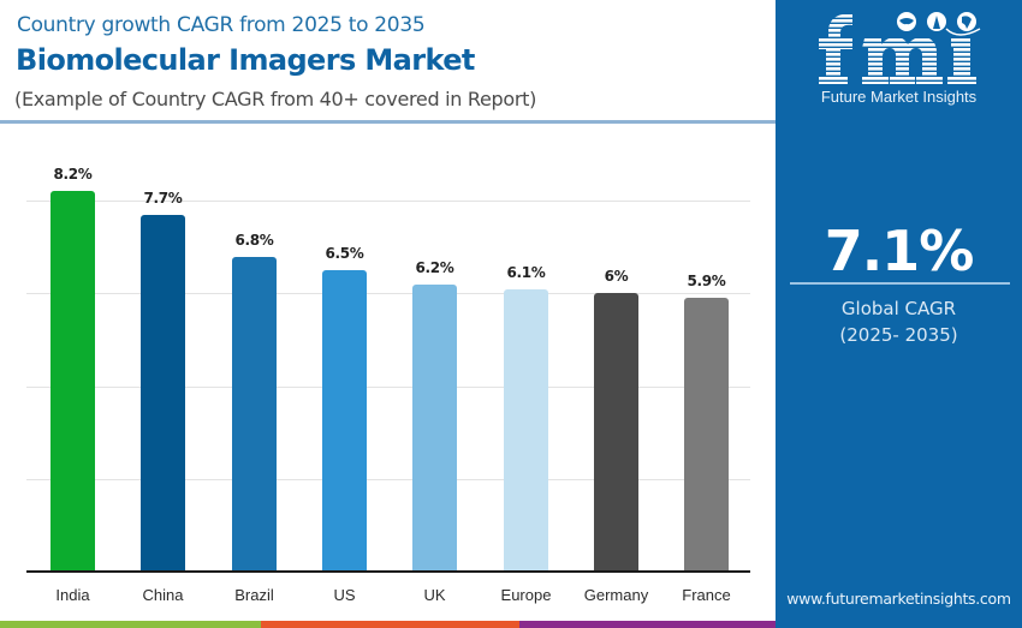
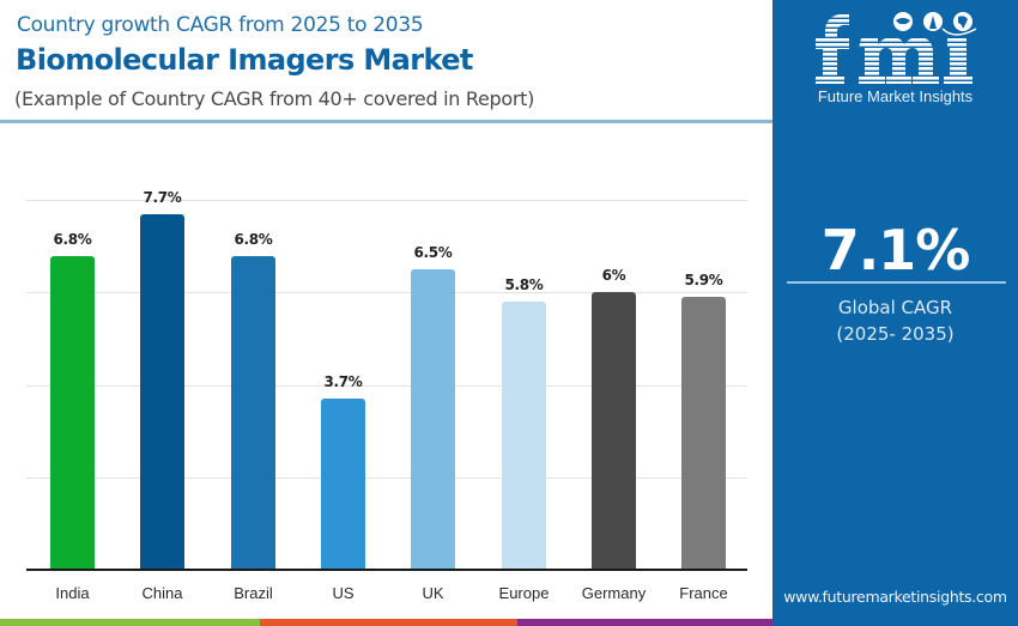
India: 8.2% -> 6.8%
US: 6.5% -> 3.7%
UK: 6.2% -> 6.5%
Europe: 6.1% -> 5.8%
